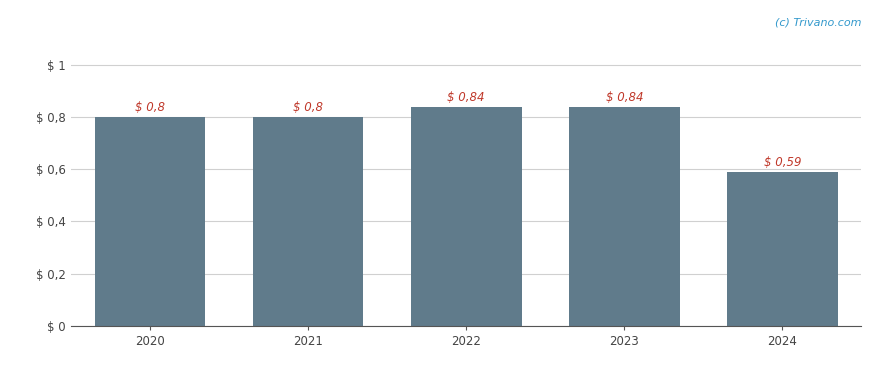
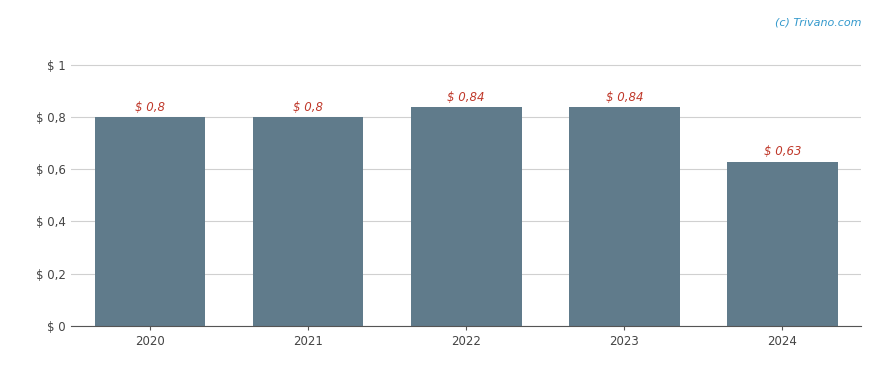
2024: 0,59 -> 0,63
